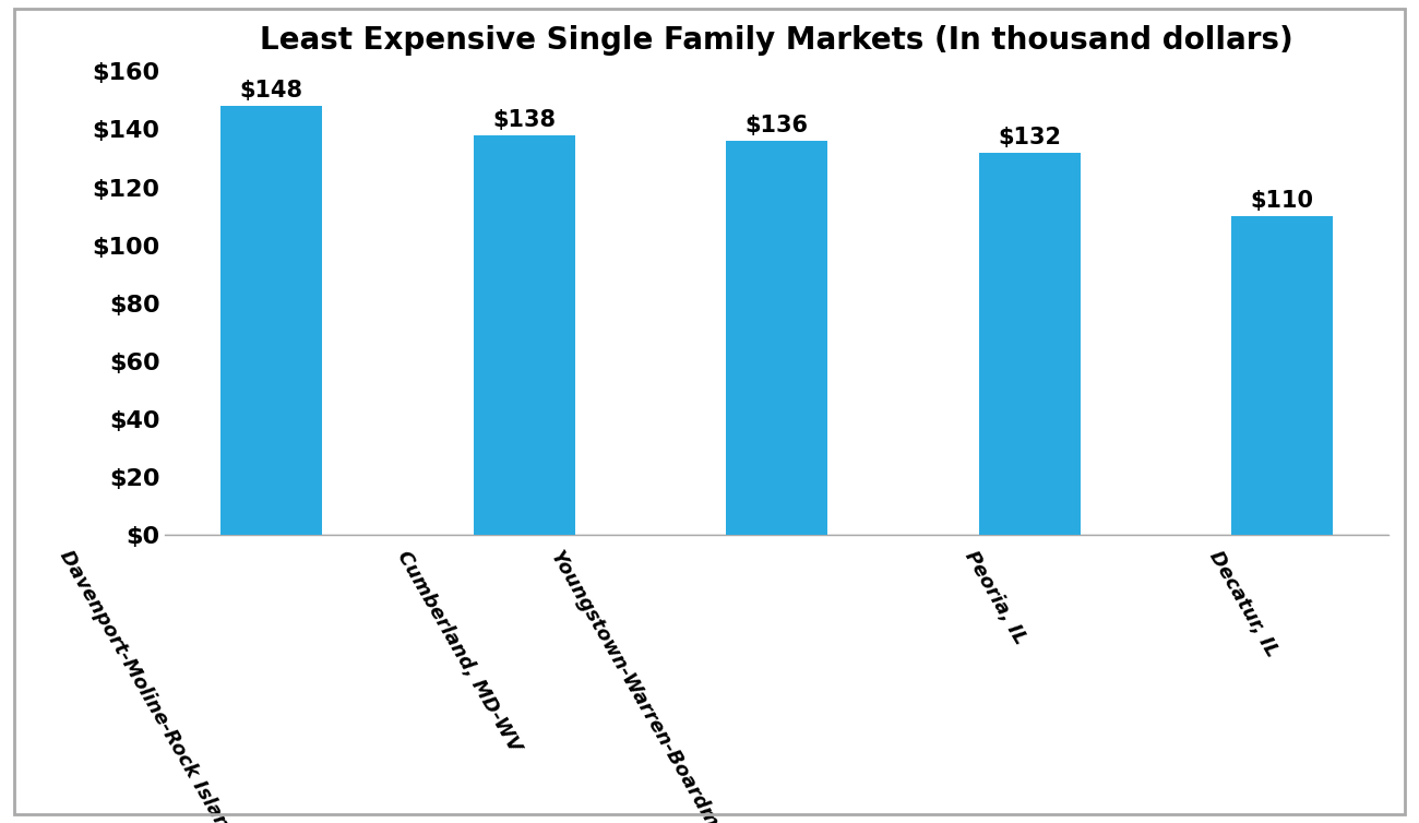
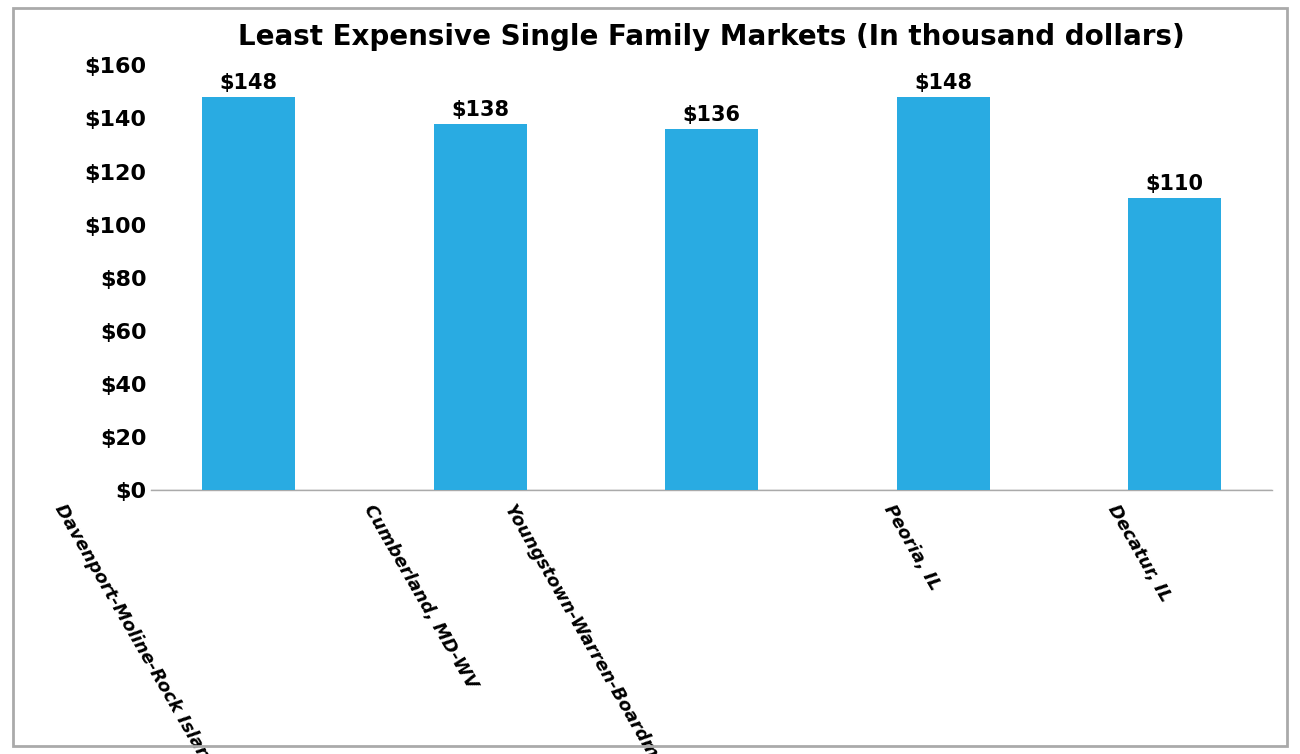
Peoria, IL: $132 -> $148
